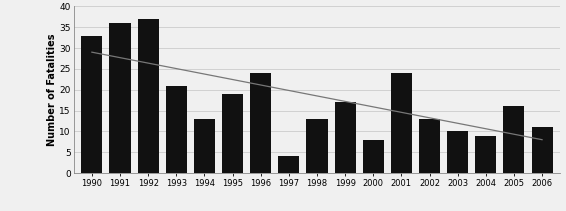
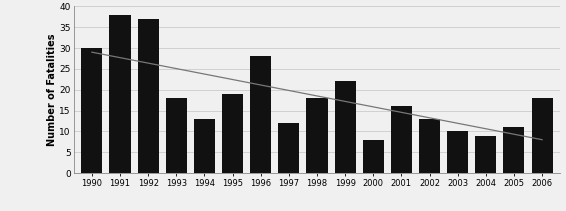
1990: 33 -> 30
1991: 36 -> 38
1993: 21 -> 18
1996: 24 -> 28
1997: 4 -> 12
1998: 13 -> 18
1999: 17 -> 22
2001: 24 -> 16
2005: 16 -> 11
2006: 11 -> 18
